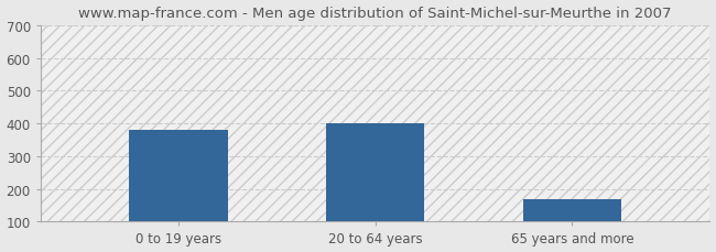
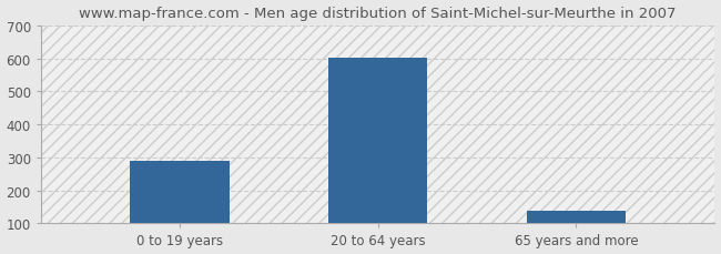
0 to 19 years: 380 -> 290
20 to 64 years: 400 -> 603
65 years and more: 170 -> 137
